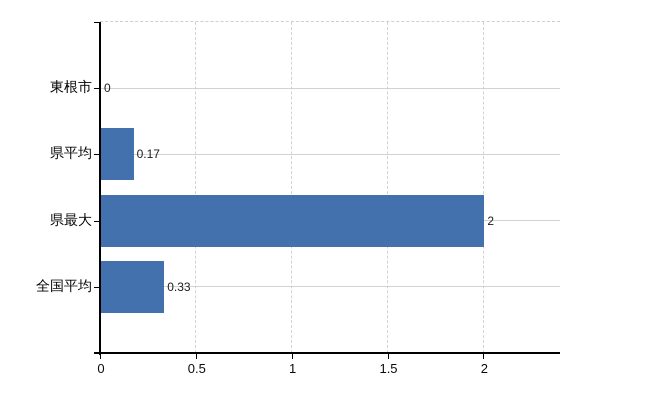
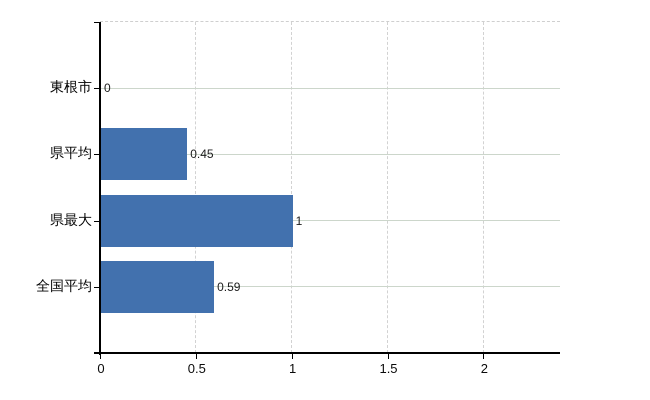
県平均: 0.17 -> 0.45
県最大: 2 -> 1
全国平均: 0.33 -> 0.59
